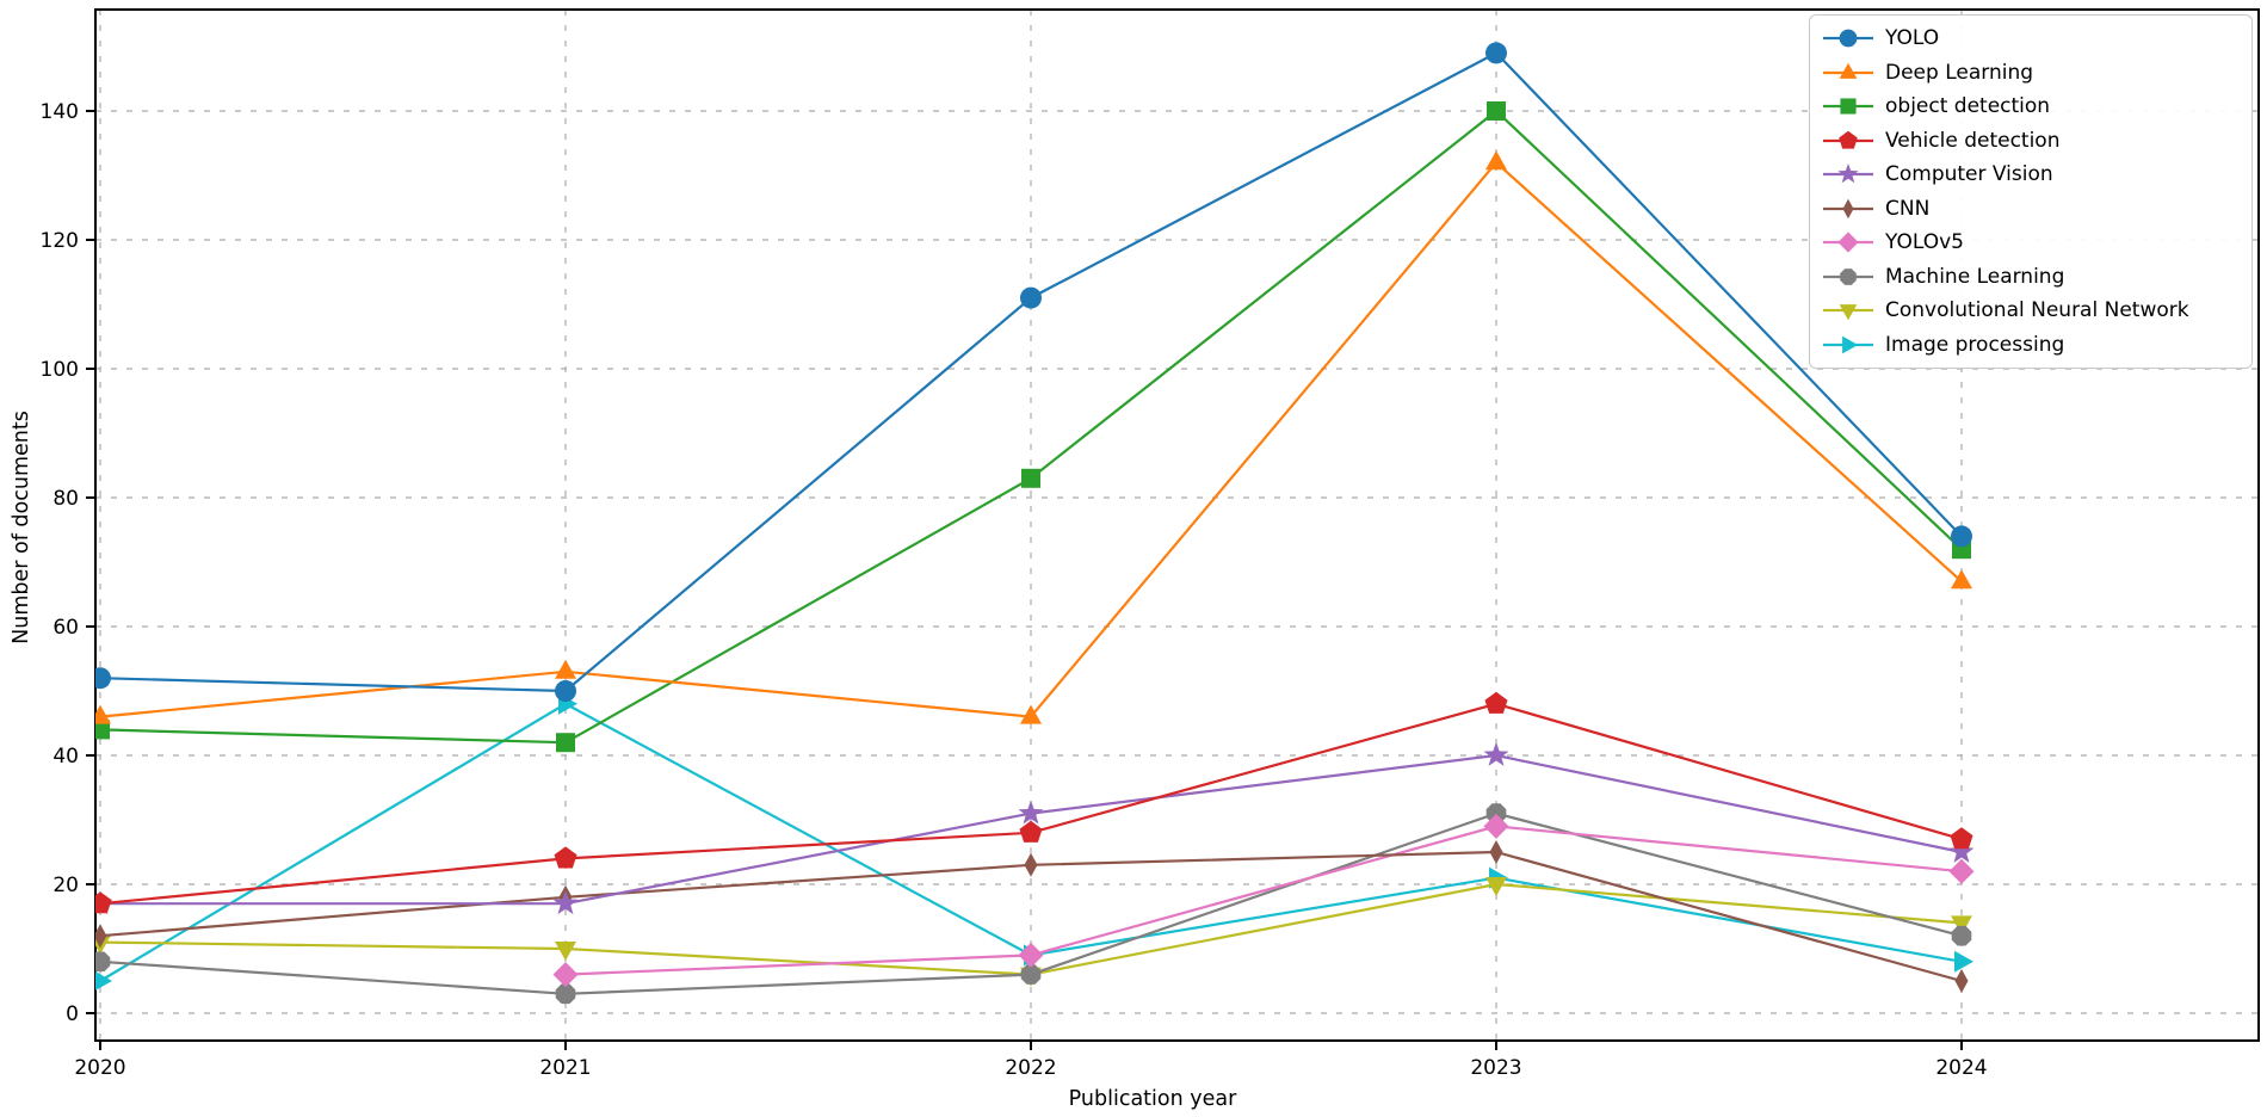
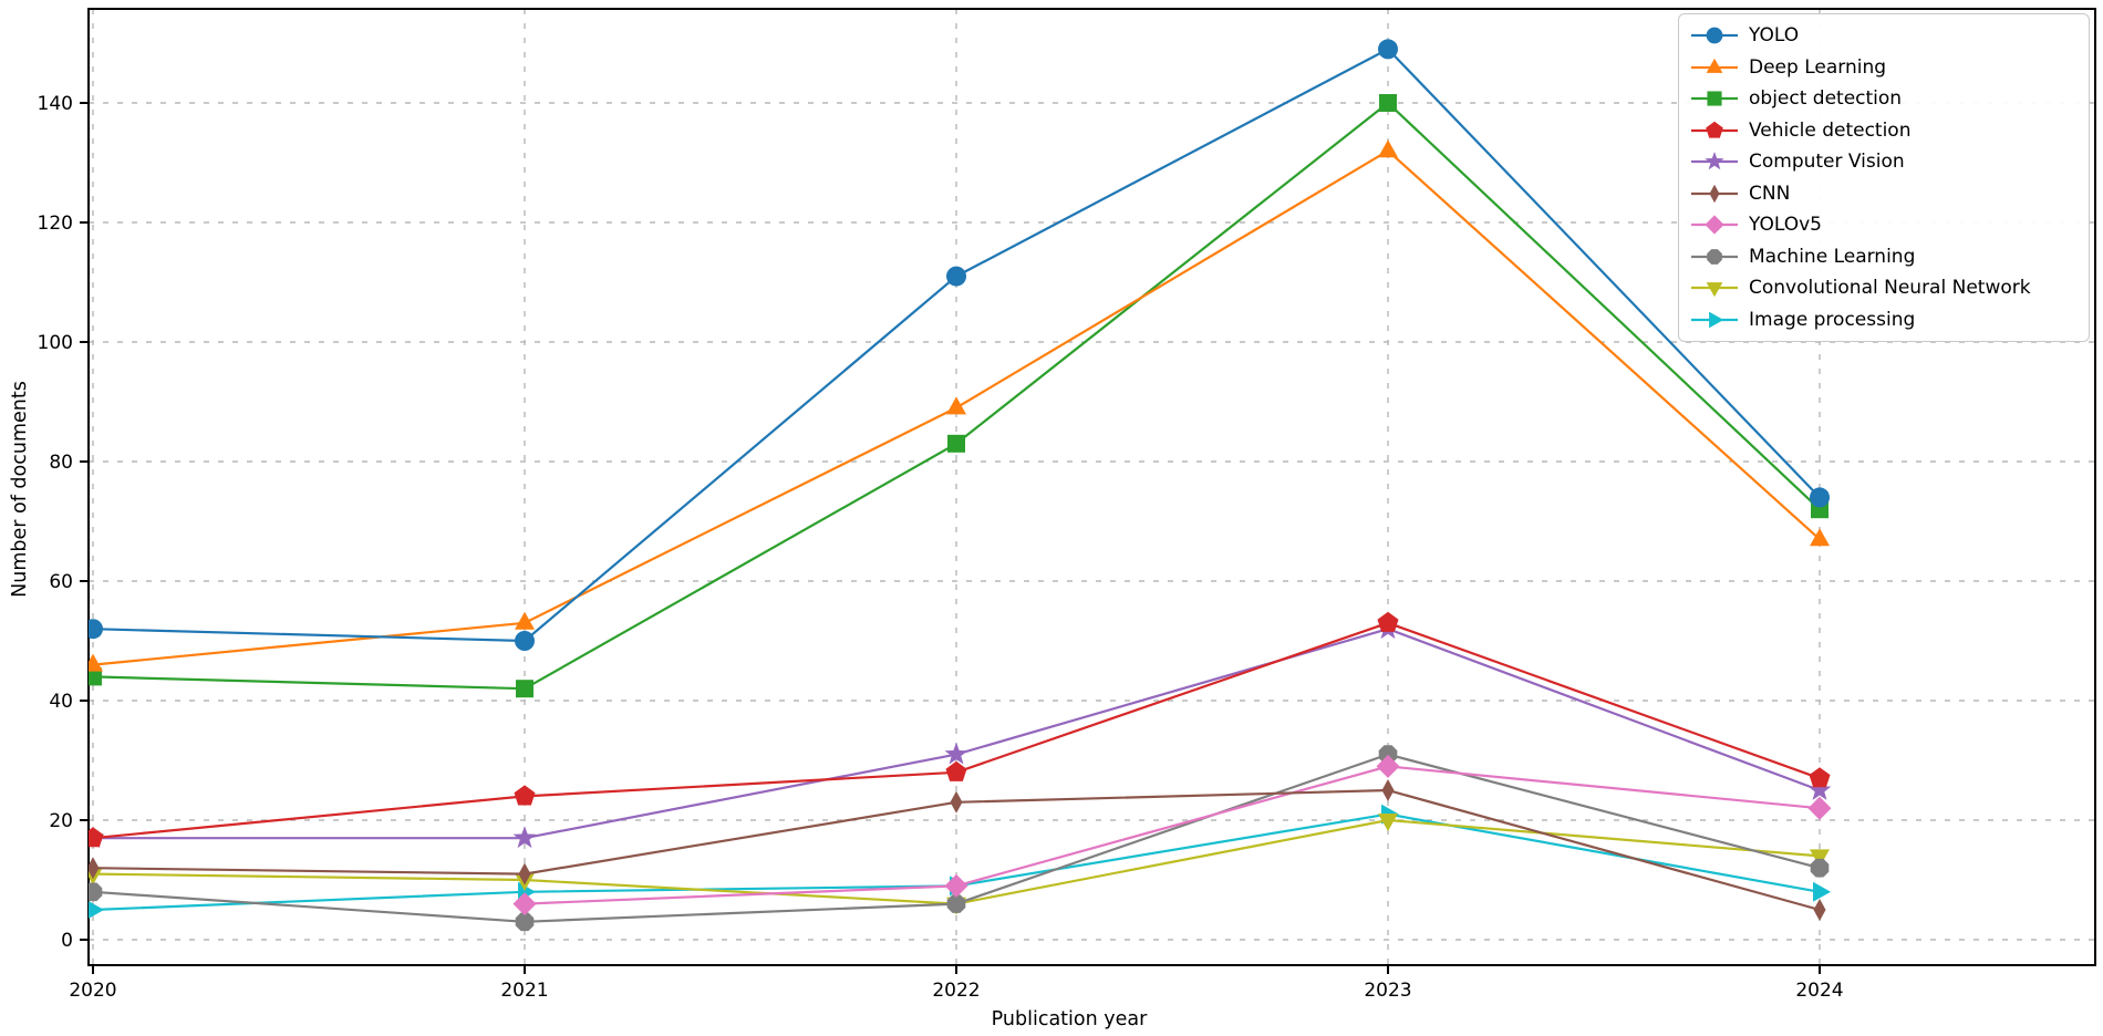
CNN/2021: 18 -> 11
Image processing/2021: 48 -> 8
Deep Learning/2022: 46 -> 89
Vehicle detection/2023: 48 -> 53
Computer Vision/2023: 40 -> 52
